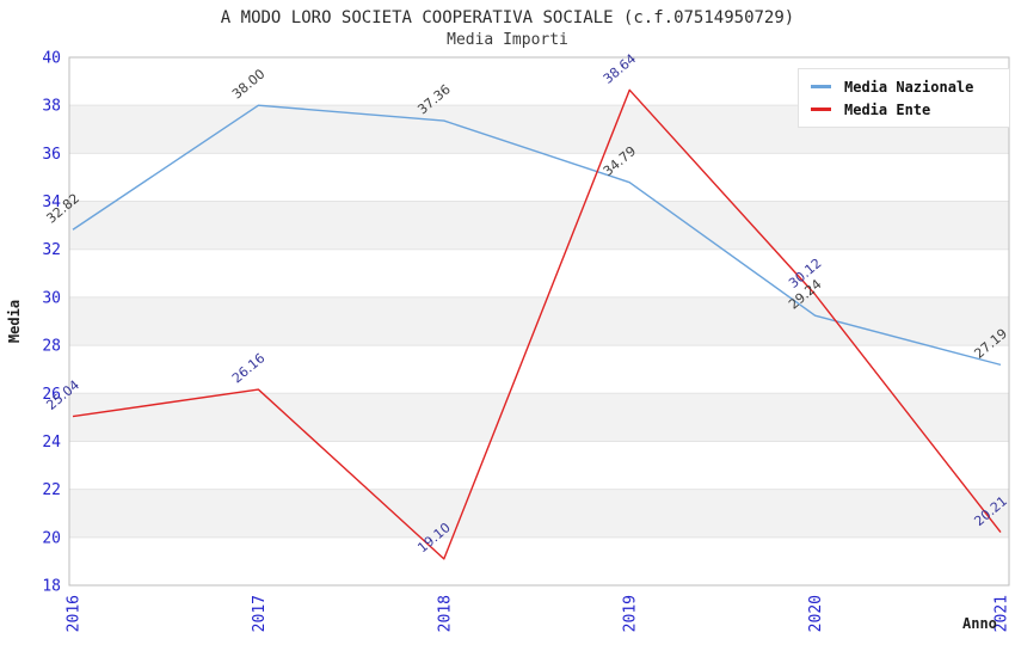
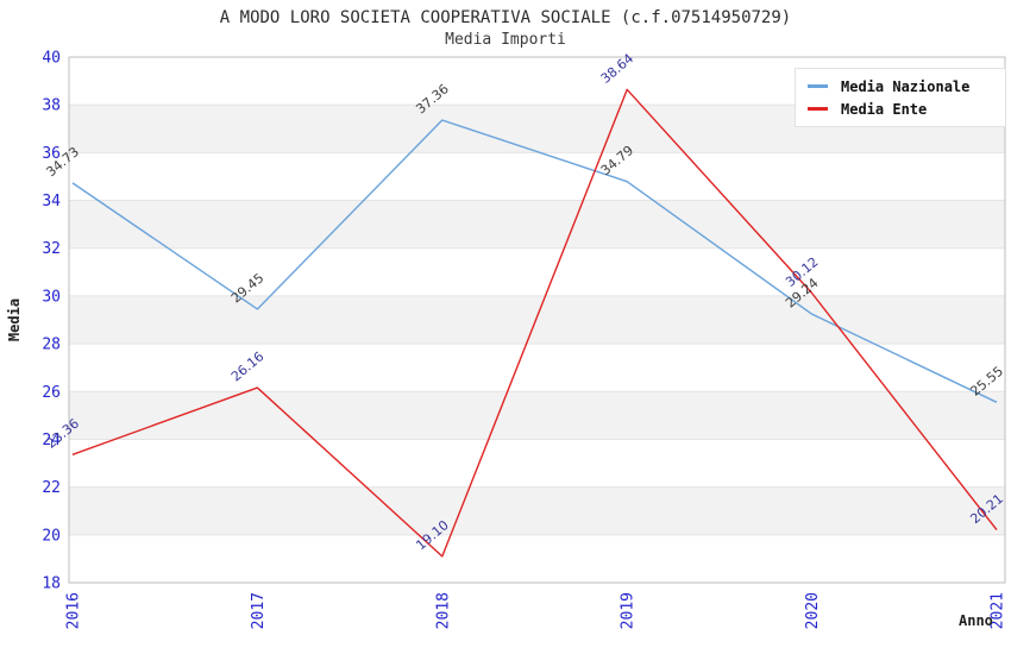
Media Nazionale/2016: 32.82 -> 34.73
Media Ente/2016: 25.04 -> 23.36
Media Nazionale/2017: 38.00 -> 29.45
Media Nazionale/2021: 27.19 -> 25.55
